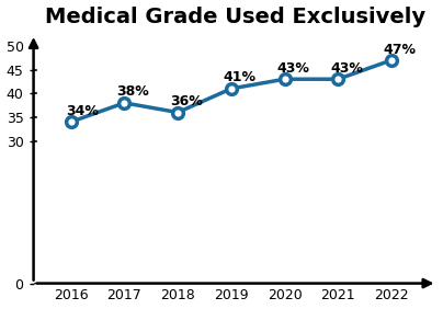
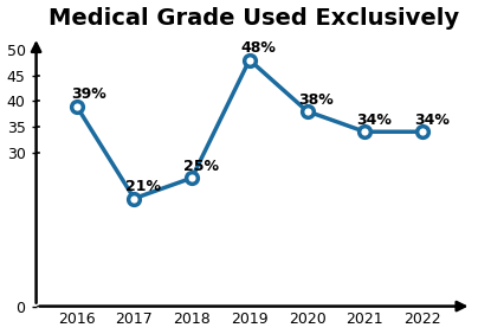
2016: 34% -> 39%
2017: 38% -> 21%
2018: 36% -> 25%
2019: 41% -> 48%
2020: 43% -> 38%
2021: 43% -> 34%
2022: 47% -> 34%
